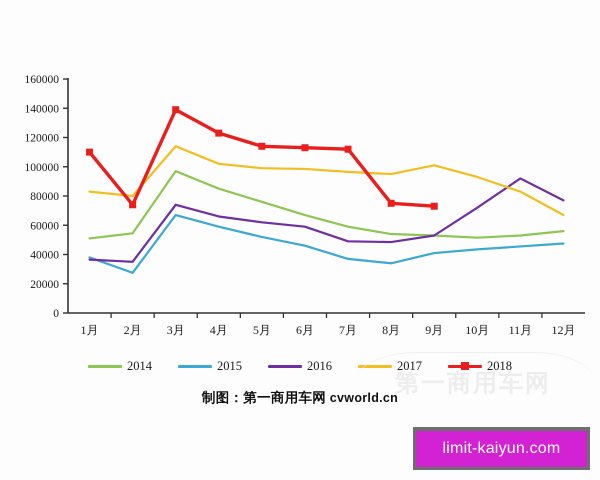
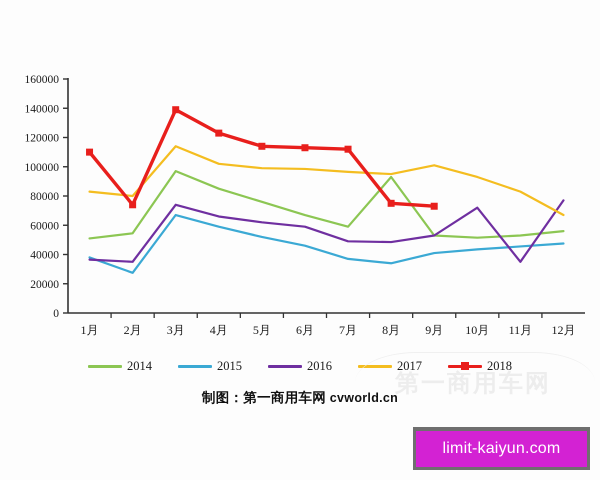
2014/8月: 54000 -> 93000
2016/11月: 92000 -> 35000
